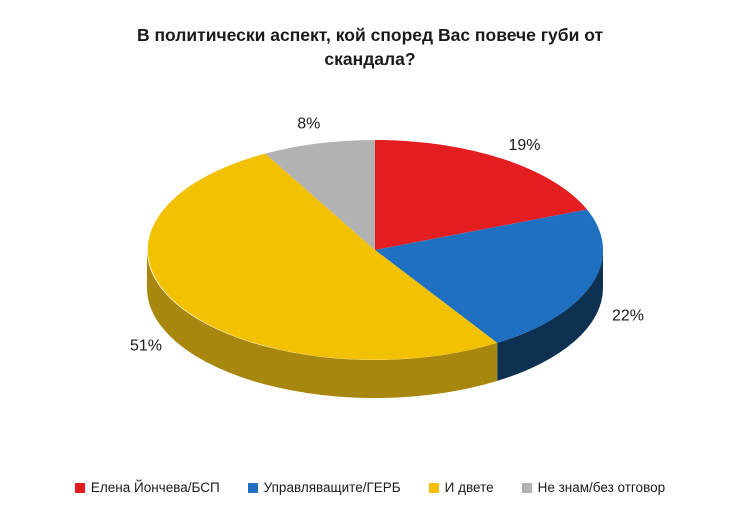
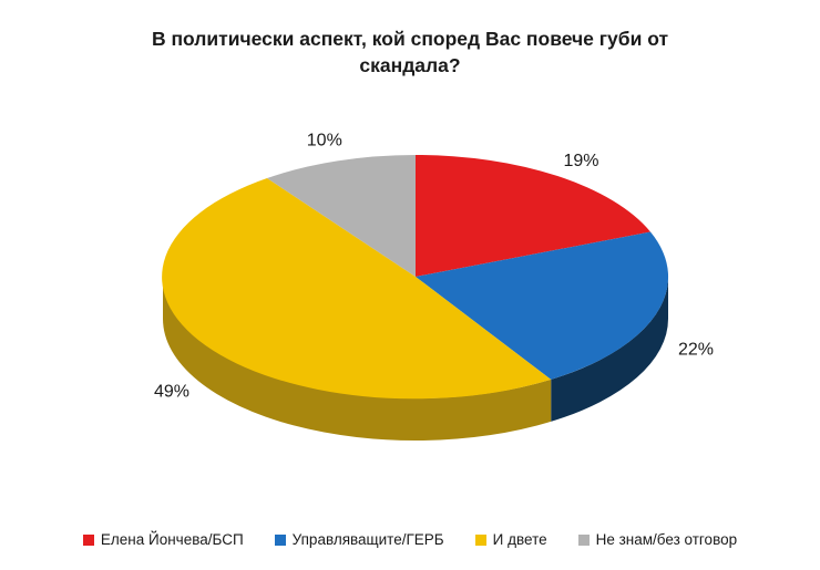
И двете: 51% -> 49%
Не знам/без отговор: 8% -> 10%
